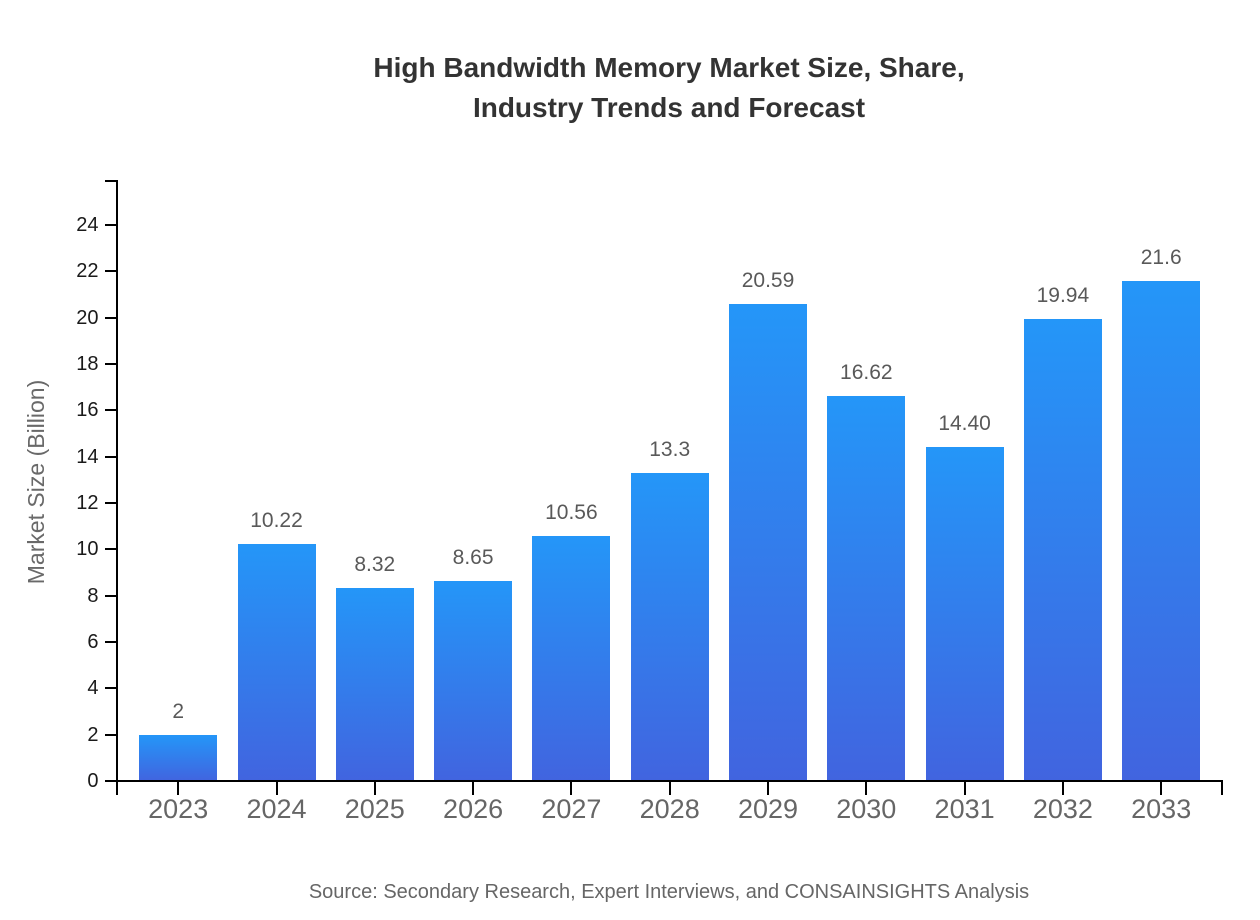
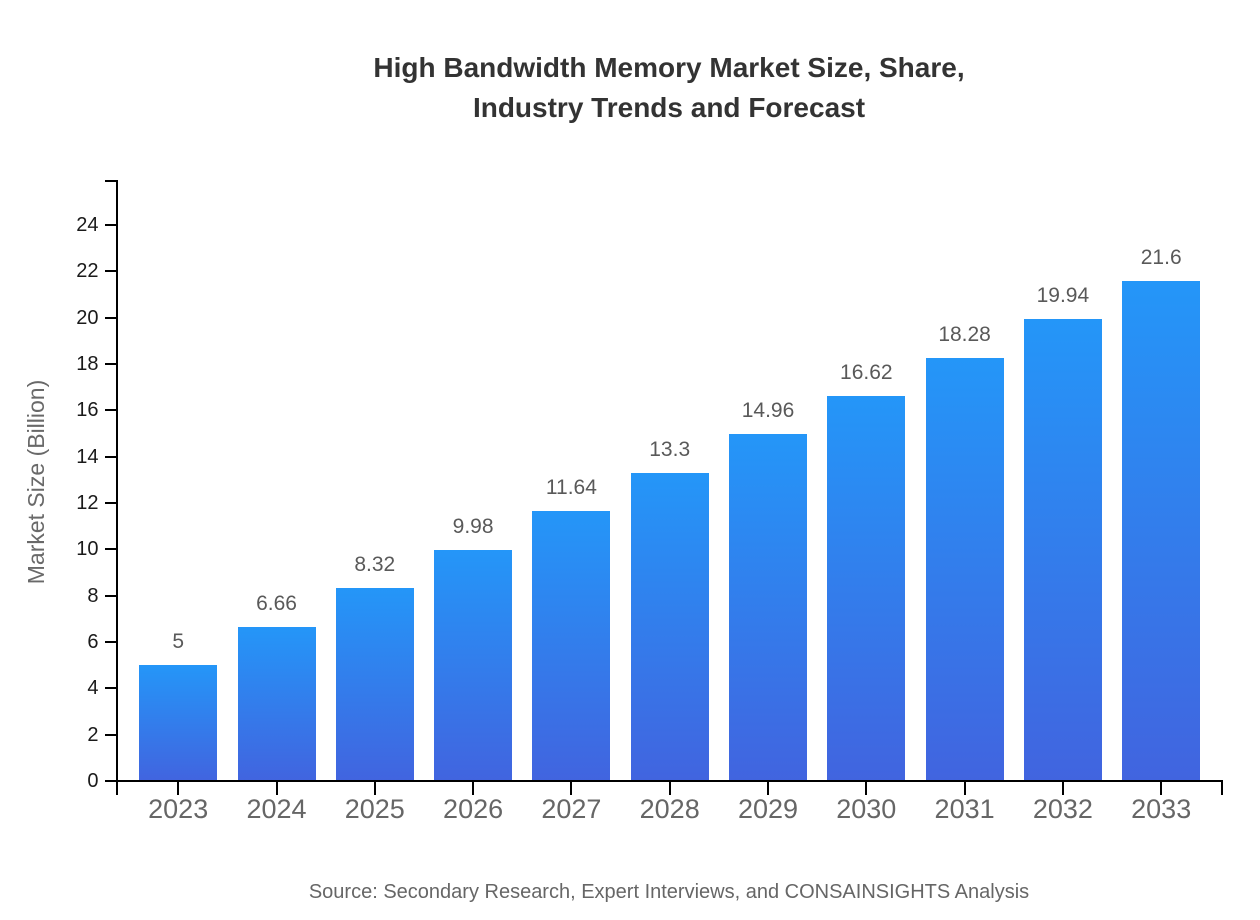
2023: 2 -> 5
2024: 10.22 -> 6.66
2026: 8.65 -> 9.98
2027: 10.56 -> 11.64
2029: 20.59 -> 14.96
2031: 14.40 -> 18.28
